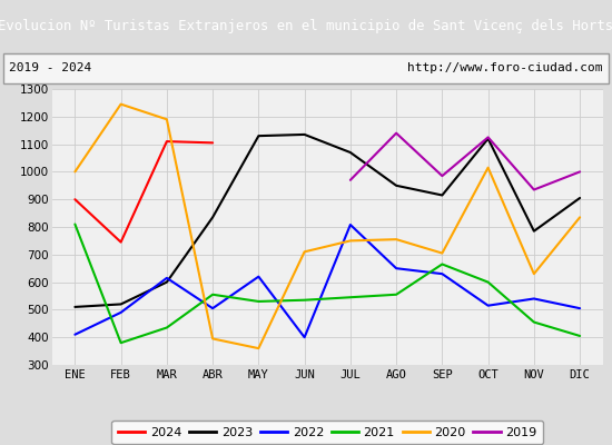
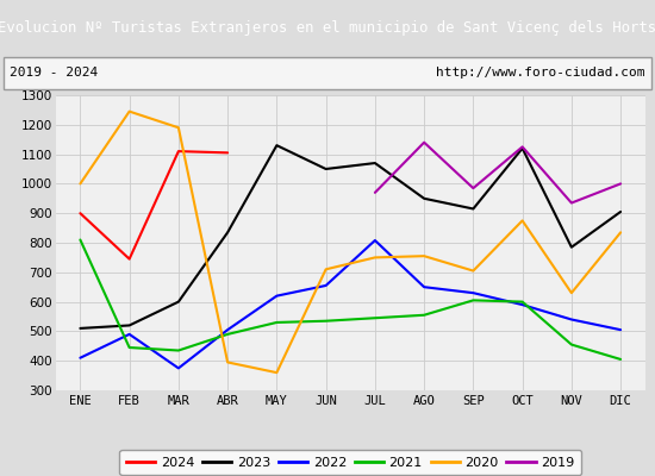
2021/FEB: 380 -> 445
2022/MAR: 615 -> 375
2021/ABR: 555 -> 490
2023/JUN: 1135 -> 1050
2022/JUN: 400 -> 655
2021/SEP: 665 -> 605
2022/OCT: 515 -> 590
2020/OCT: 1015 -> 875
